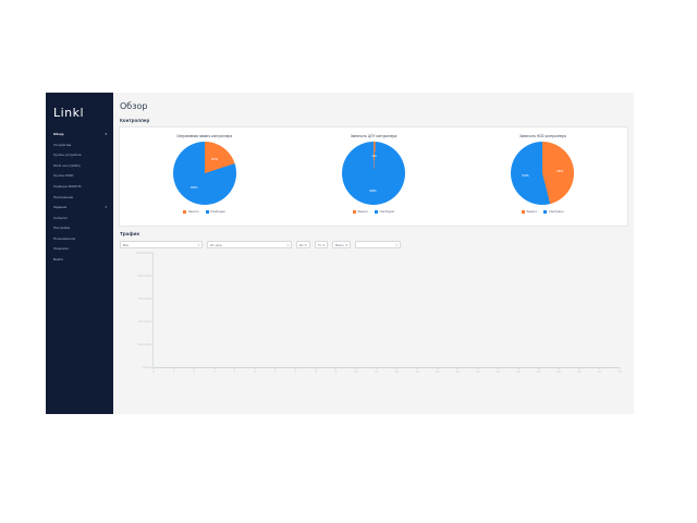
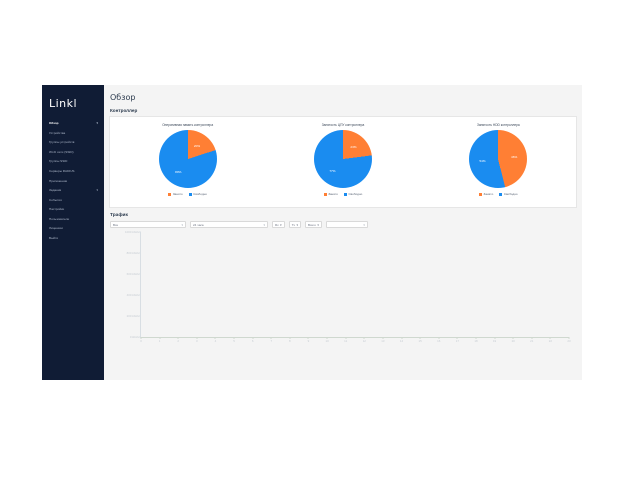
Занятость ЦПУ контроллера/Занято: 1% -> 23%
Занятость ЦПУ контроллера/Свободно: 99% -> 77%
